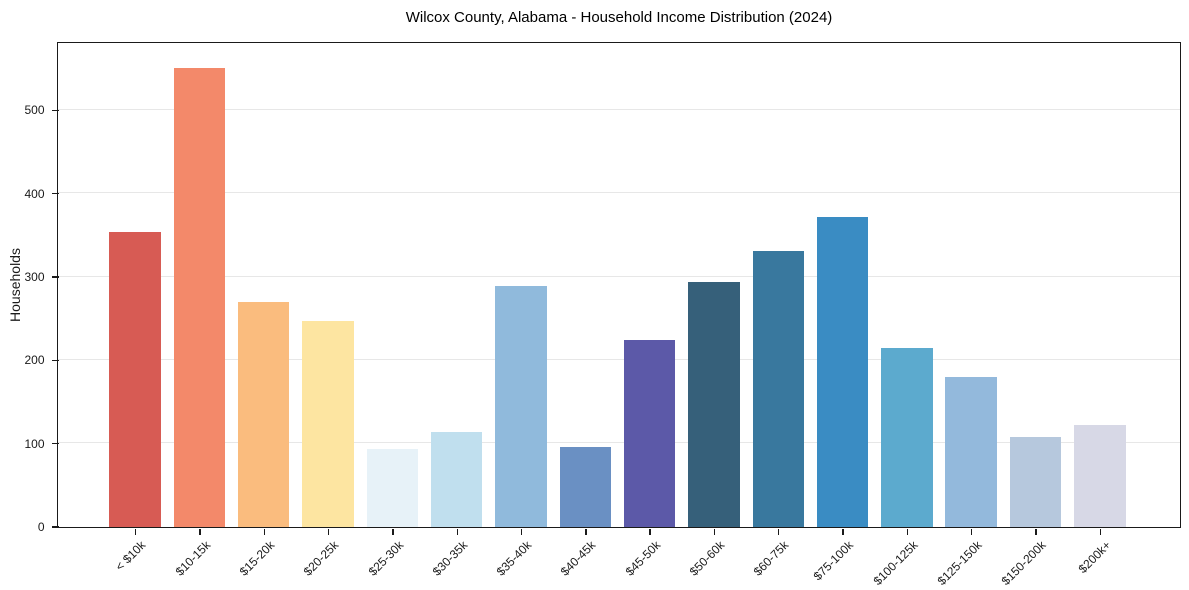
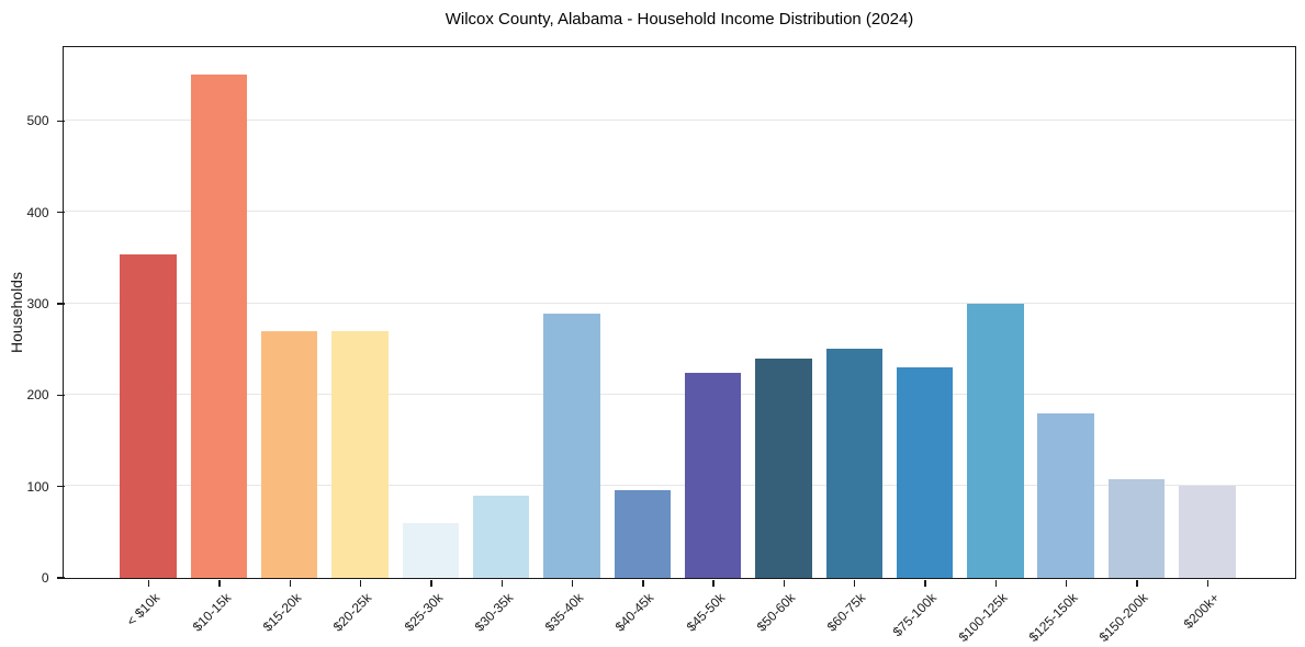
$20-25k: 250 -> 270
$25-30k: 90 -> 60
$30-35k: 110 -> 90
$50-60k: 290 -> 240
$60-75k: 330 -> 250
$75-100k: 370 -> 230
$100-125k: 210 -> 300
$200k+: 120 -> 100
